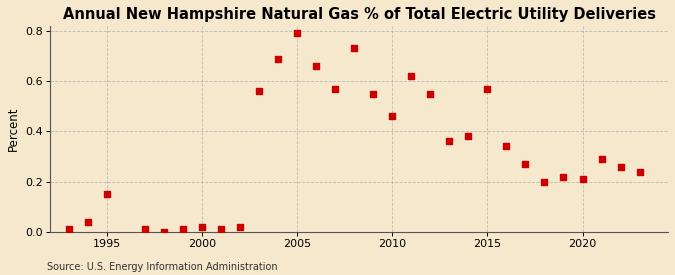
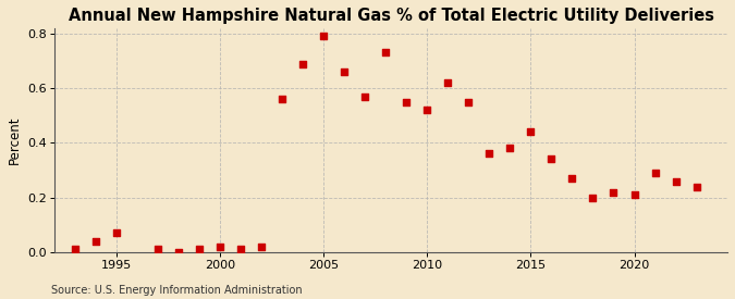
1995: 0.15 -> 0.07
2010: 0.46 -> 0.52
2015: 0.57 -> 0.44
